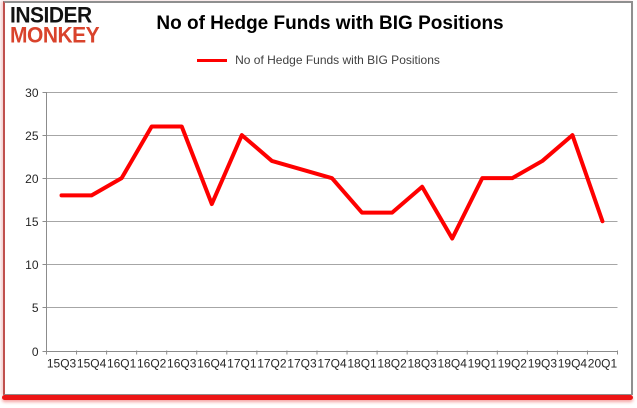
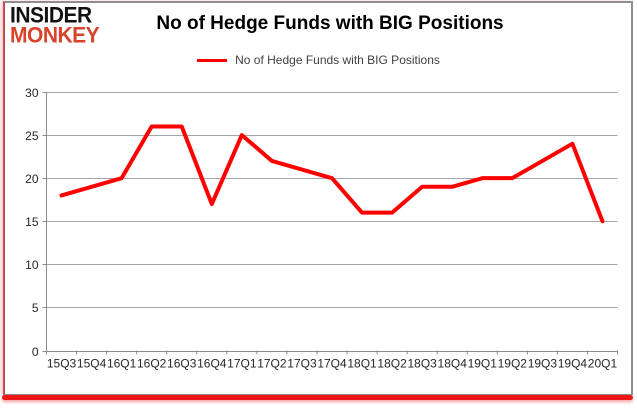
15Q4: 18 -> 19
18Q4: 13 -> 19
19Q4: 25 -> 24
